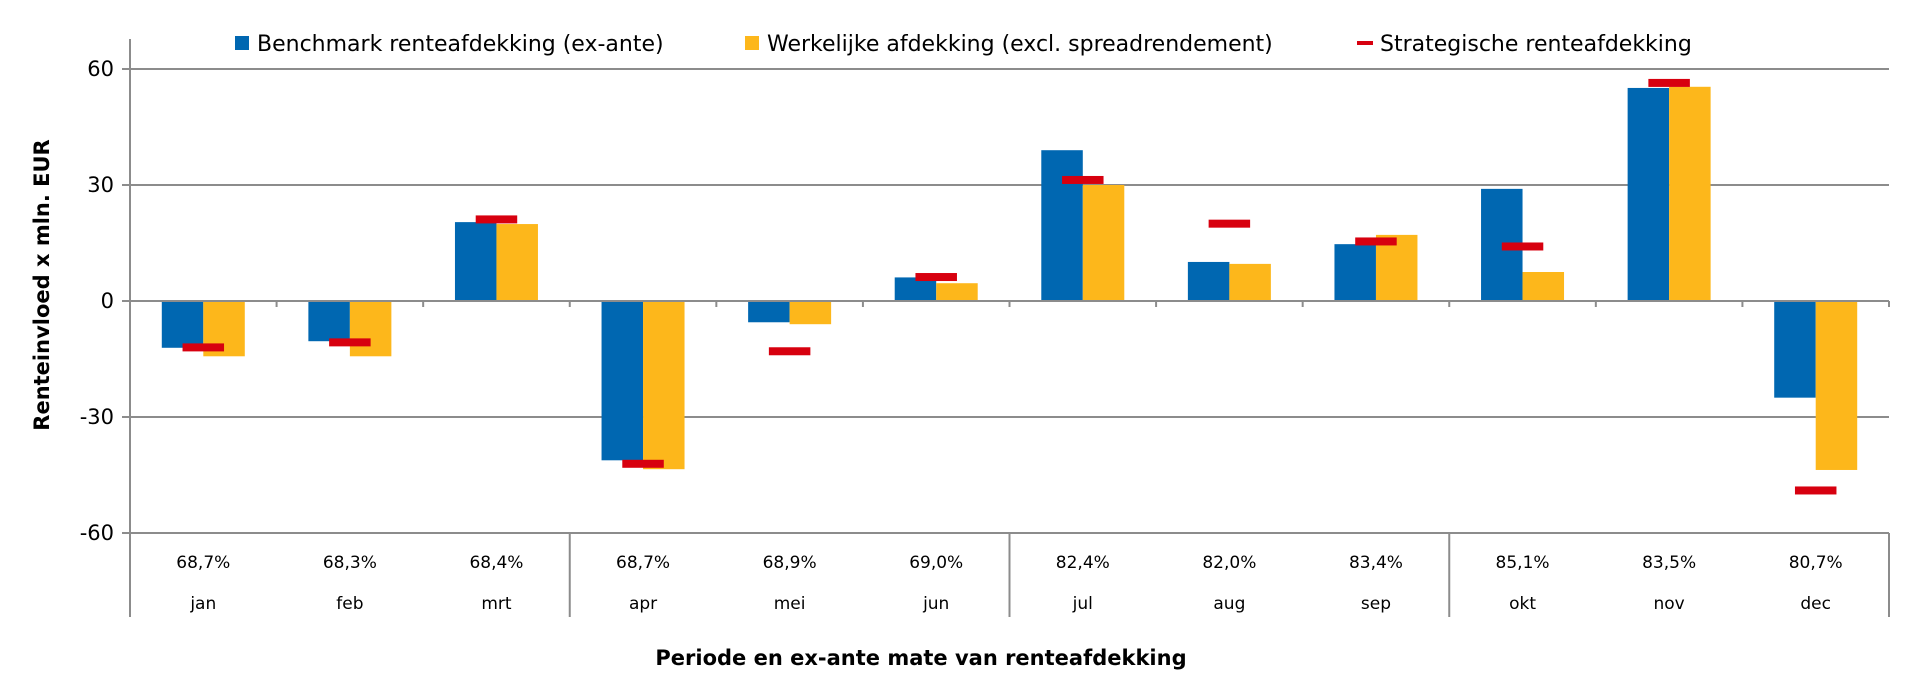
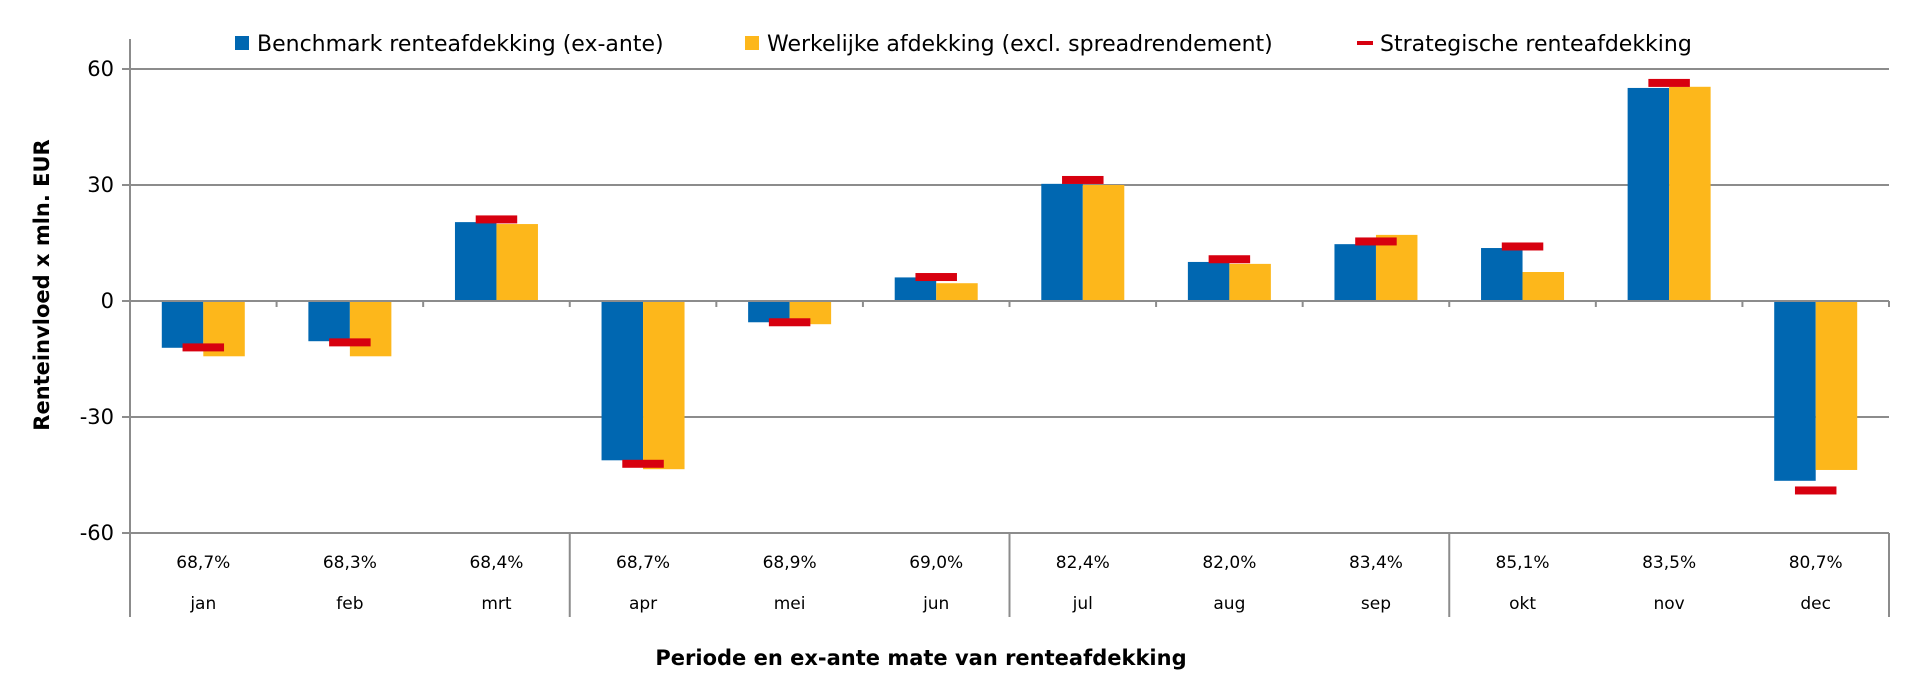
Strategische renteafdekking/mei: -13 -> -6
Benchmark renteafdekking (ex-ante)/jul: 39 -> 30
Strategische renteafdekking/aug: 20 -> 11
Benchmark renteafdekking (ex-ante)/okt: 29 -> 14
Benchmark renteafdekking (ex-ante)/dec: -25 -> -46
